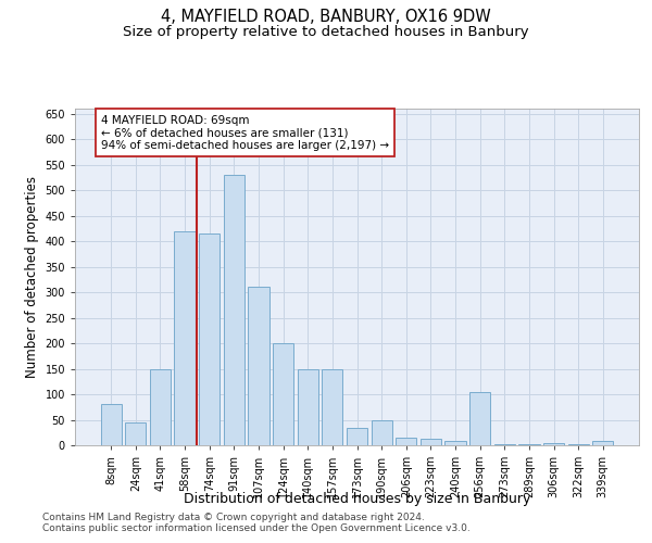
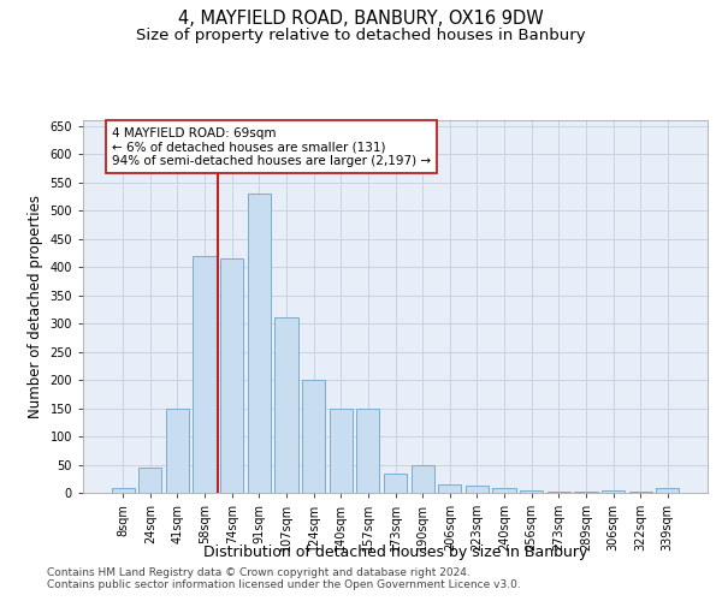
8sqm: 80 -> 8
256sqm: 105 -> 5
